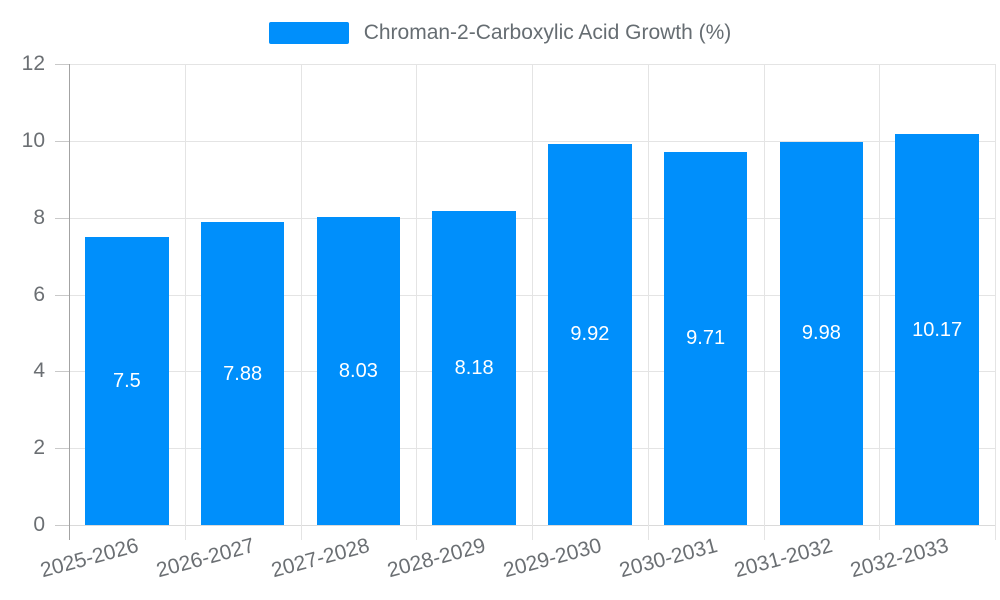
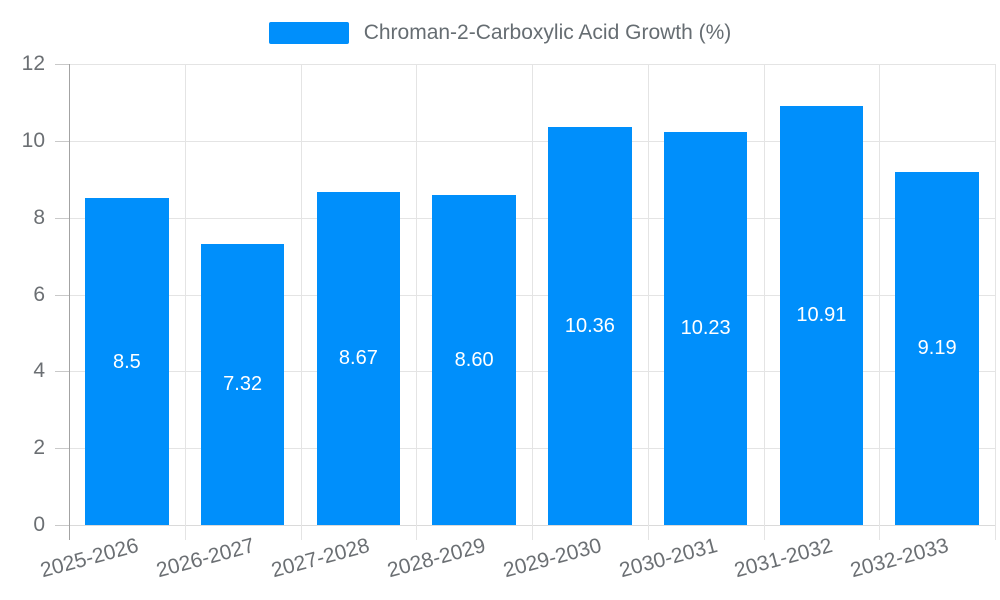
2025-2026: 7.5 -> 8.5
2026-2027: 7.88 -> 7.32
2027-2028: 8.03 -> 8.67
2028-2029: 8.18 -> 8.60
2029-2030: 9.92 -> 10.36
2030-2031: 9.71 -> 10.23
2031-2032: 9.98 -> 10.91
2032-2033: 10.17 -> 9.19
